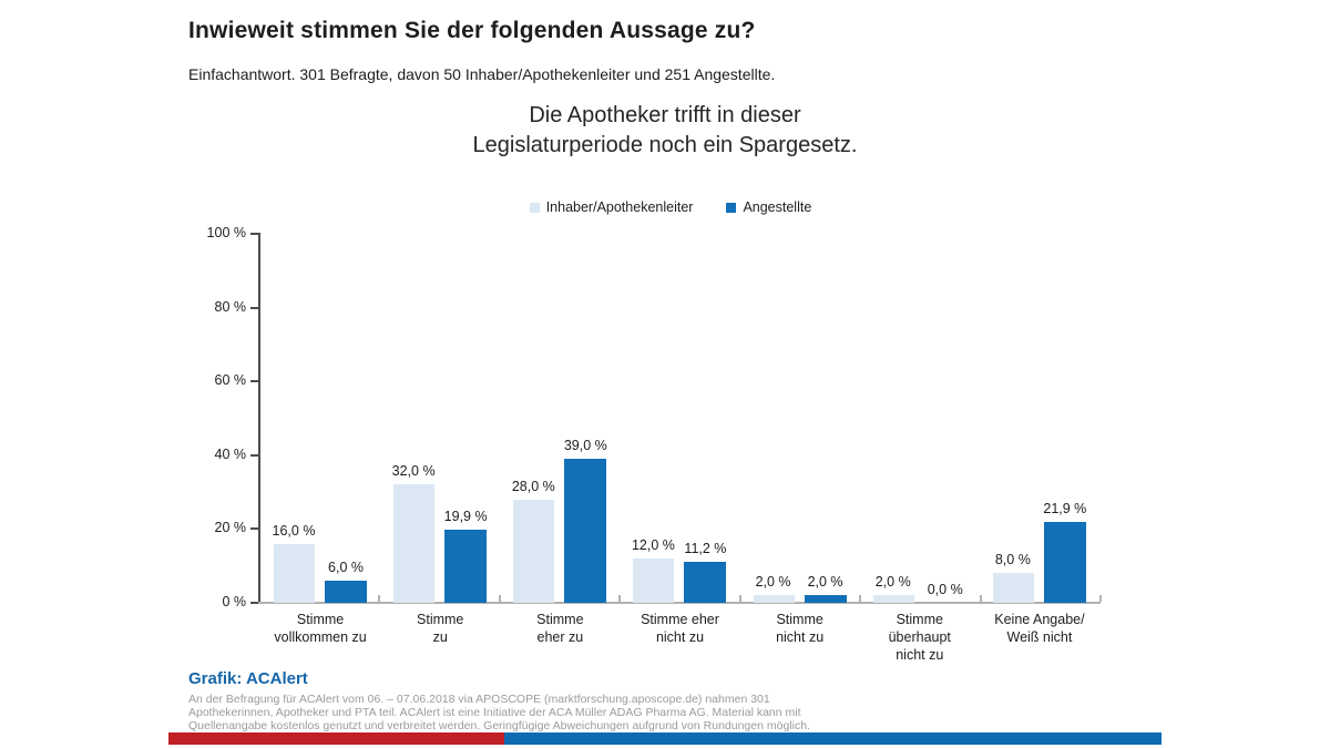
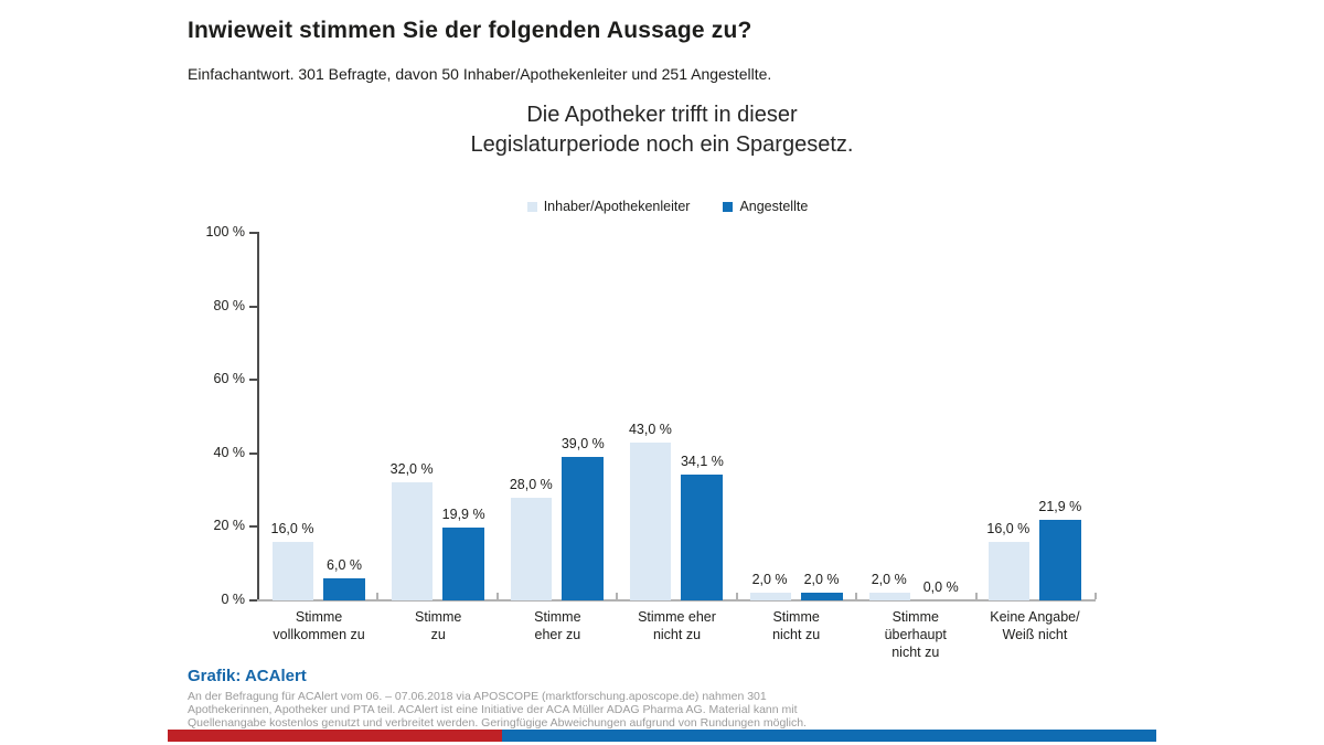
Inhaber/Apothekenleiter/Stimme eher nicht zu: 12,0 -> 43,0
Angestellte/Stimme eher nicht zu: 11,2 -> 34,1
Inhaber/Apothekenleiter/Keine Angabe/Weiß nicht: 8,0 -> 16,0
